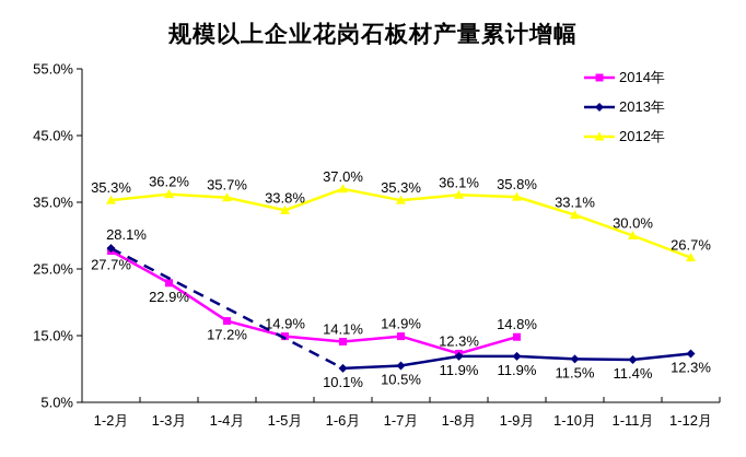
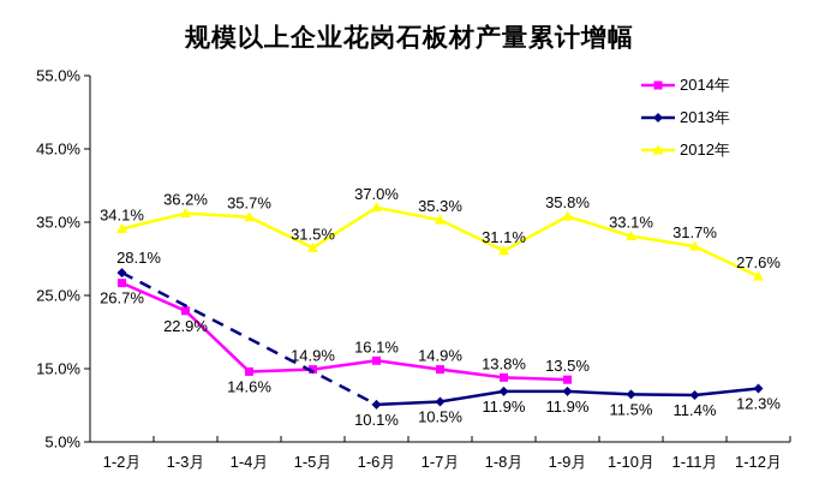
2014年/1-2月: 27.7% -> 26.7%
2012年/1-2月: 35.3% -> 34.1%
2014年/1-4月: 17.2% -> 14.6%
2012年/1-5月: 33.8% -> 31.5%
2014年/1-6月: 14.1% -> 16.1%
2014年/1-8月: 12.3% -> 13.8%
2012年/1-8月: 36.1% -> 31.1%
2014年/1-9月: 14.8% -> 13.5%
2012年/1-11月: 30.0% -> 31.7%
2012年/1-12月: 26.7% -> 27.6%
